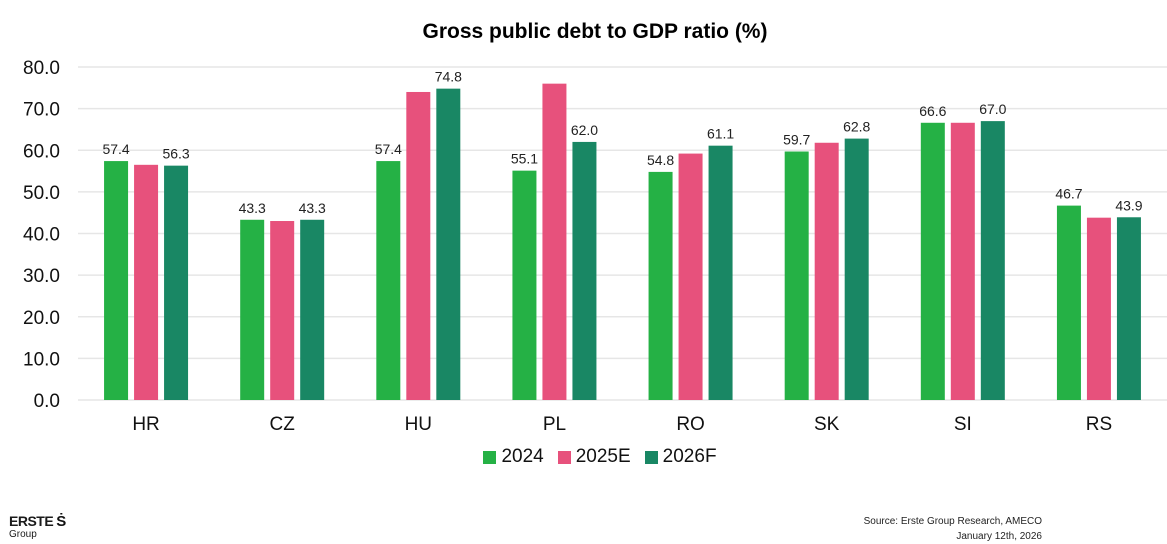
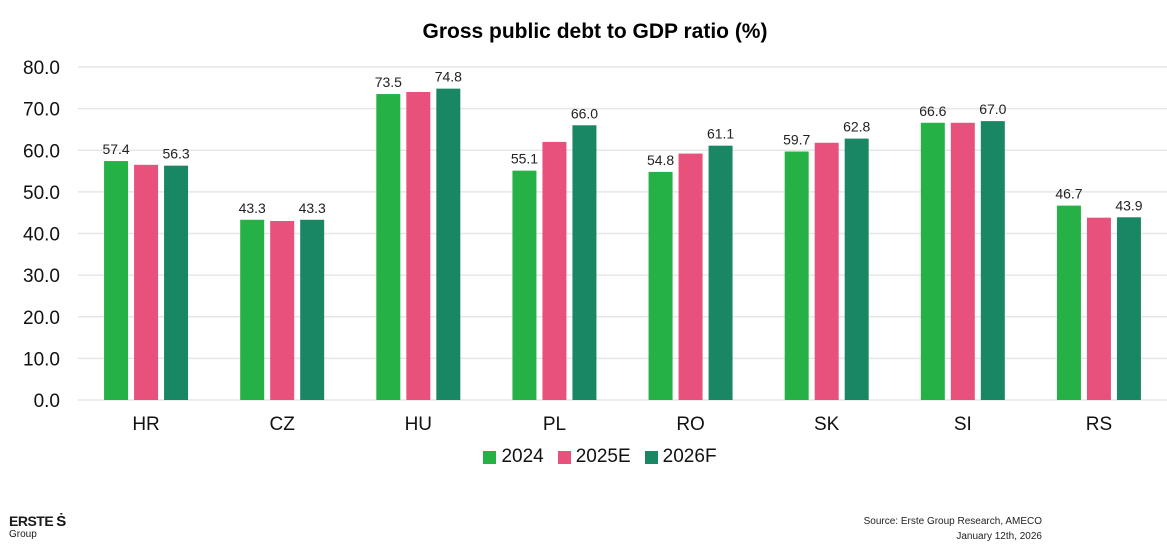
2024/HU: 57.4 -> 73.5
2025E/PL: 76 -> 62
2026F/PL: 62.0 -> 66.0
